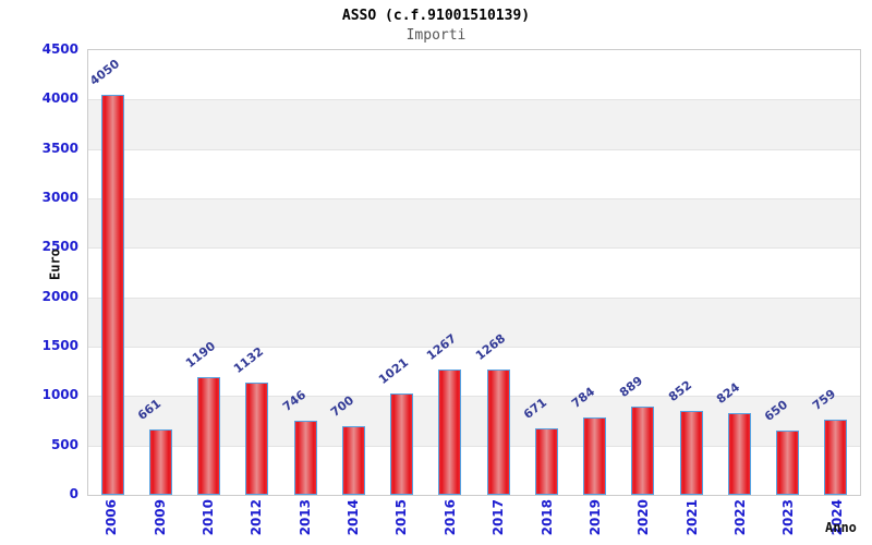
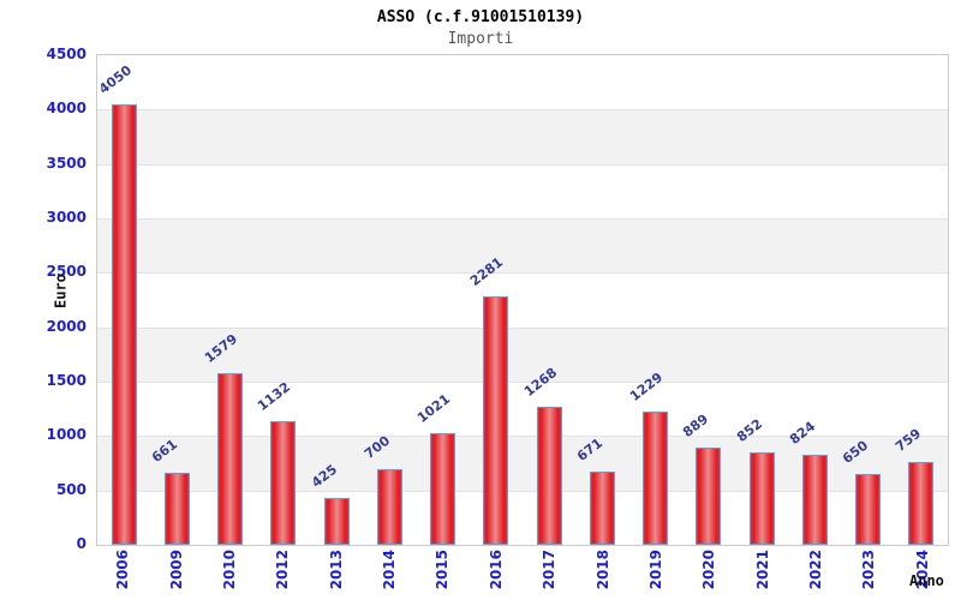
2010: 1190 -> 1579
2013: 746 -> 425
2016: 1267 -> 2281
2019: 784 -> 1229
